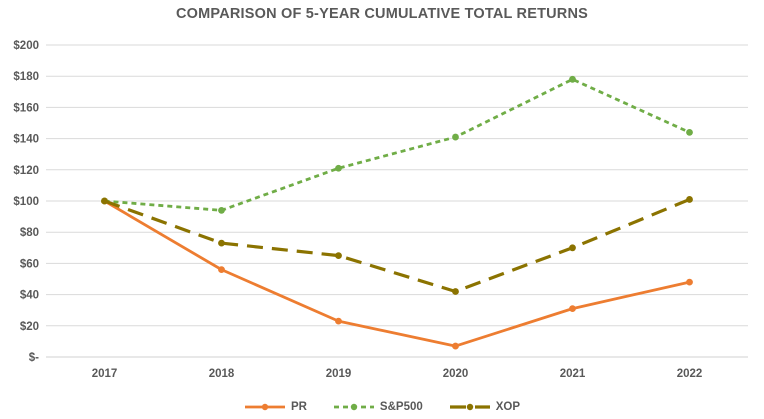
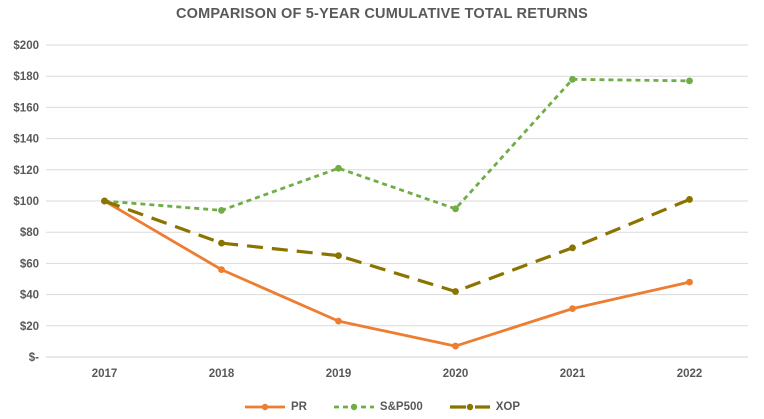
S&P500/2020: $141 -> $95
S&P500/2022: $144 -> $177
